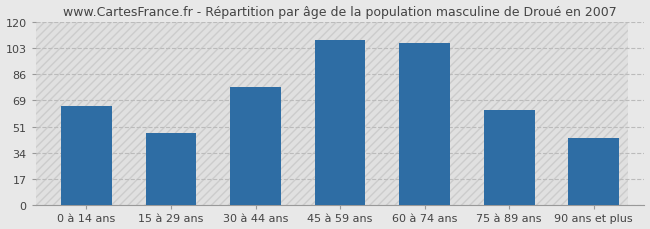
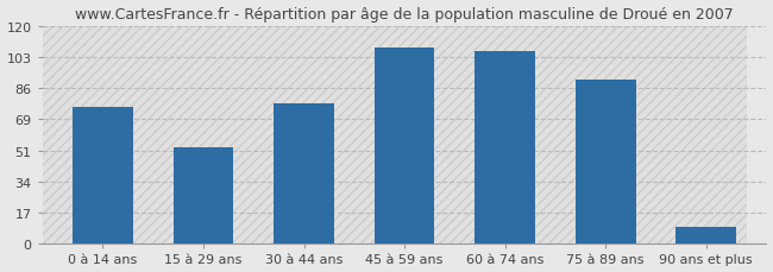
0 à 14 ans: 65 -> 75
15 à 29 ans: 47 -> 53
75 à 89 ans: 62 -> 90
90 ans et plus: 44 -> 9
